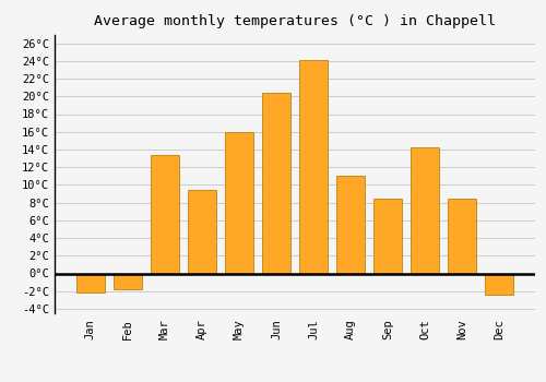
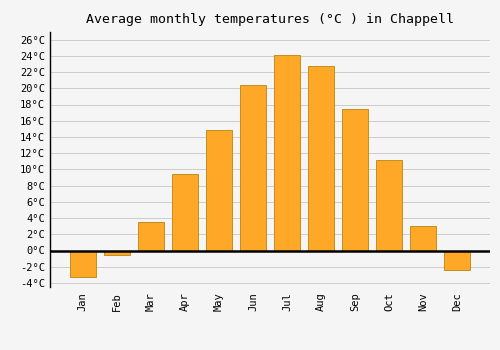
Jan: -2.2°C -> -3.3°C
Feb: -1.8°C -> -0.5°C
Mar: 13.4°C -> 3.5°C
May: 16.0°C -> 14.9°C
Aug: 11.0°C -> 22.7°C
Sep: 8.4°C -> 17.4°C
Oct: 14.2°C -> 11.1°C
Nov: 8.4°C -> 3.0°C
